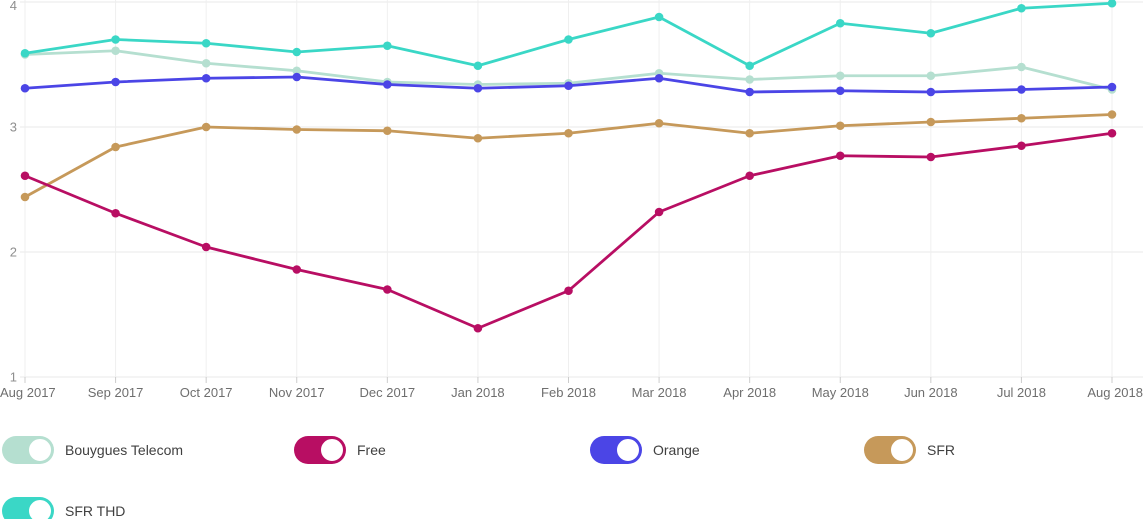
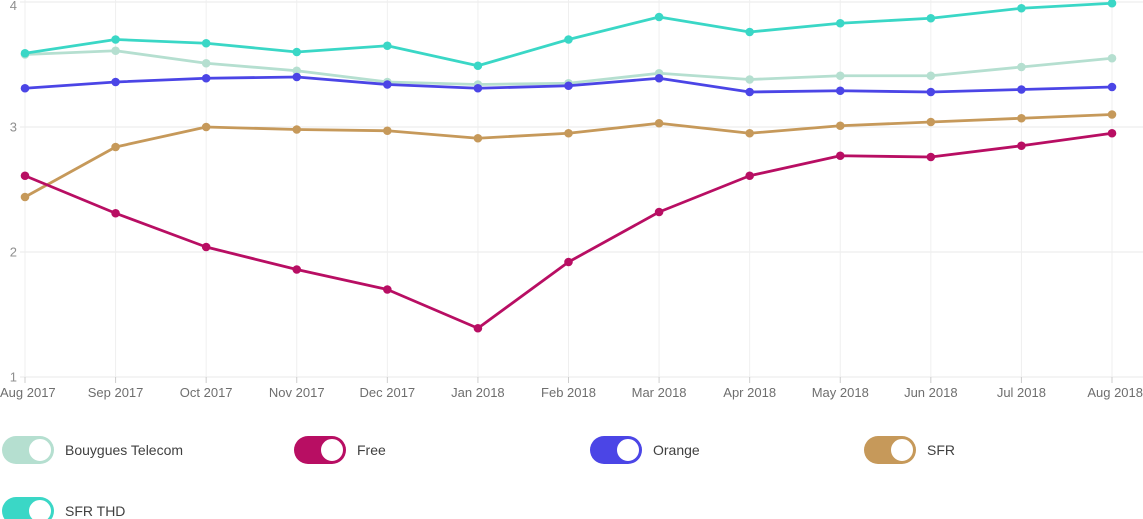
Free/Feb 2018: 1.69 -> 1.92
SFR THD/Apr 2018: 3.49 -> 3.76
SFR THD/Jun 2018: 3.75 -> 3.87
Bouygues Telecom/Aug 2018: 3.30 -> 3.55
